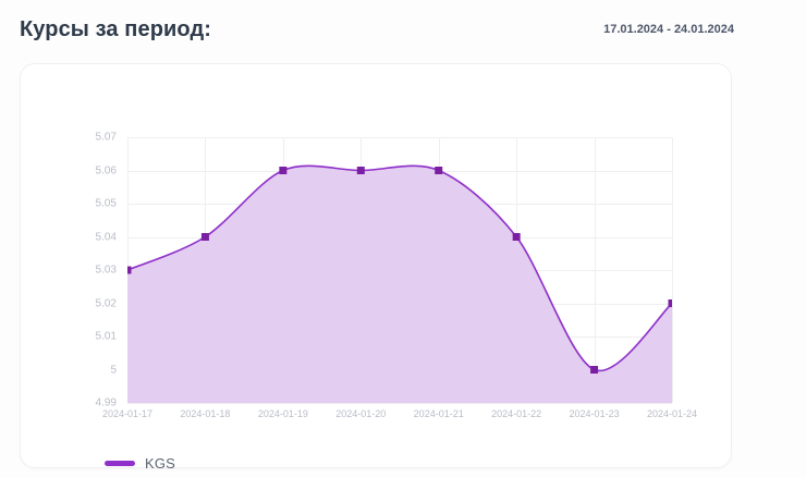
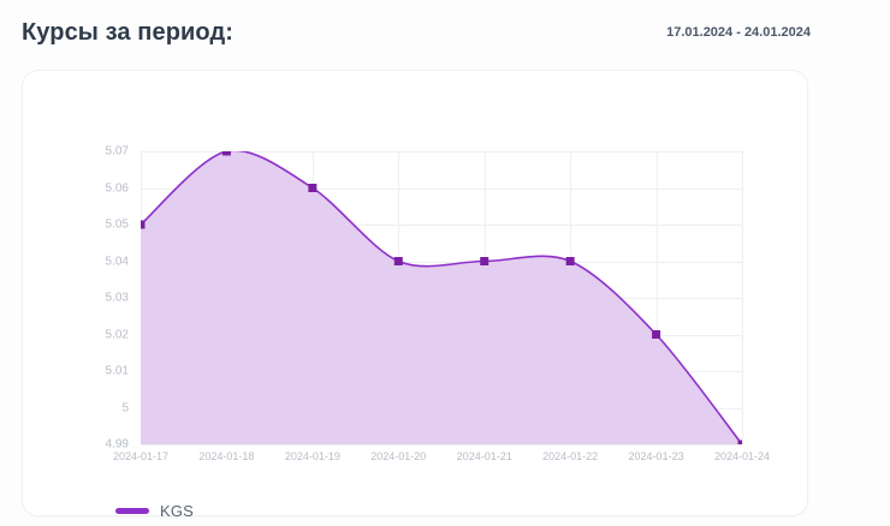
2024-01-17: 5.03 -> 5.05
2024-01-18: 5.04 -> 5.07
2024-01-20: 5.06 -> 5.04
2024-01-21: 5.06 -> 5.04
2024-01-23: 5.00 -> 5.02
2024-01-24: 5.02 -> 4.99
